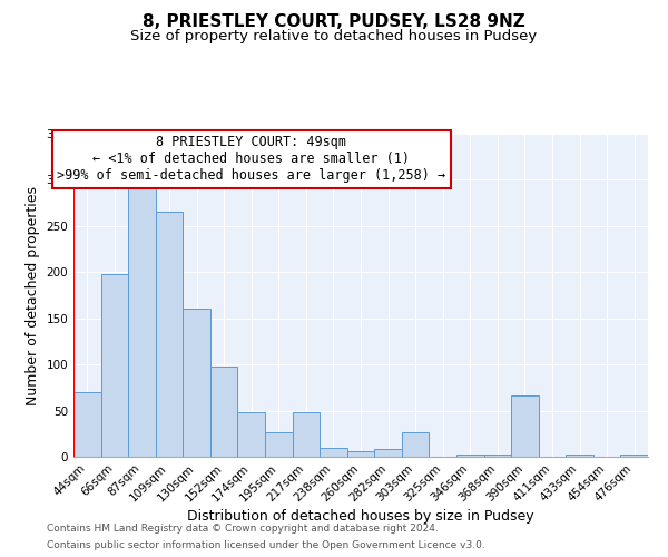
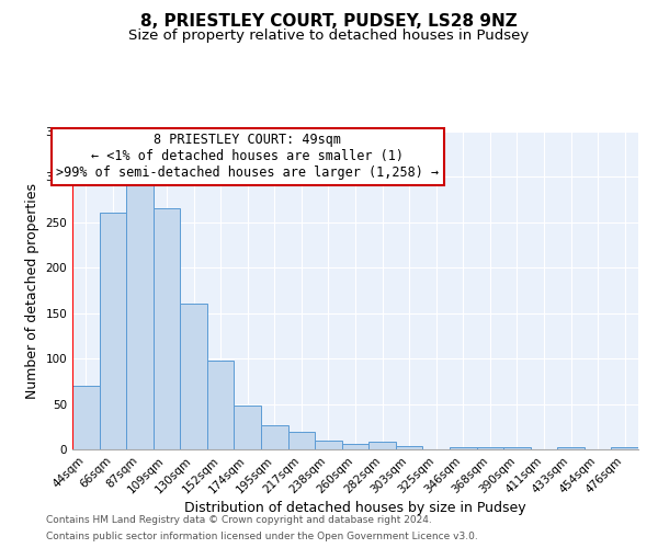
66sqm: 198 -> 261
217sqm: 48 -> 19
303sqm: 26 -> 4
390sqm: 66 -> 3
